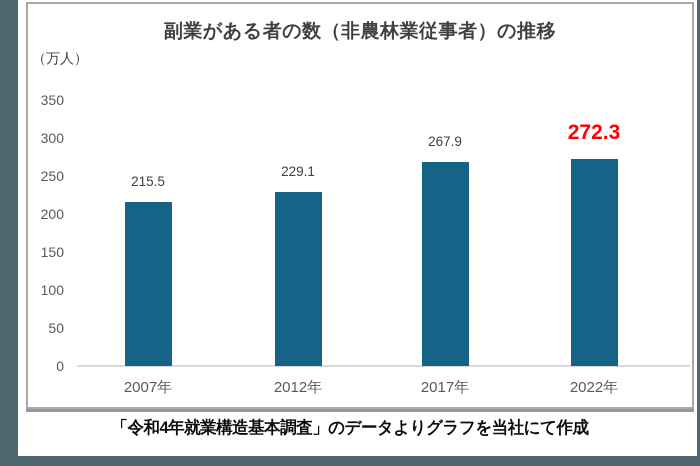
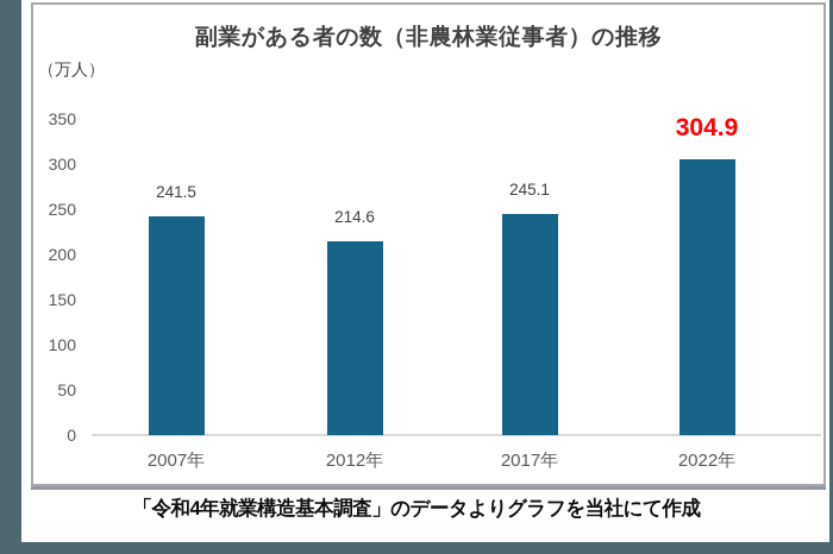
2007年: 215.5 -> 241.5
2012年: 229.1 -> 214.6
2017年: 267.9 -> 245.1
2022年: 272.3 -> 304.9
